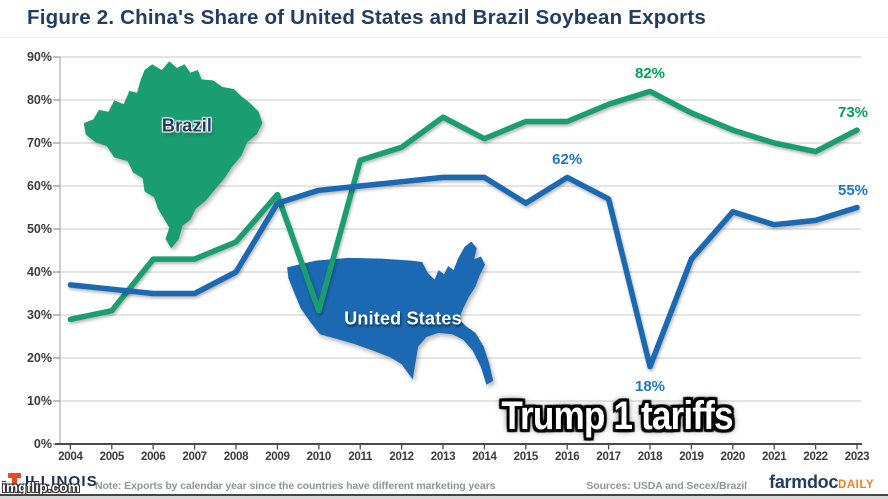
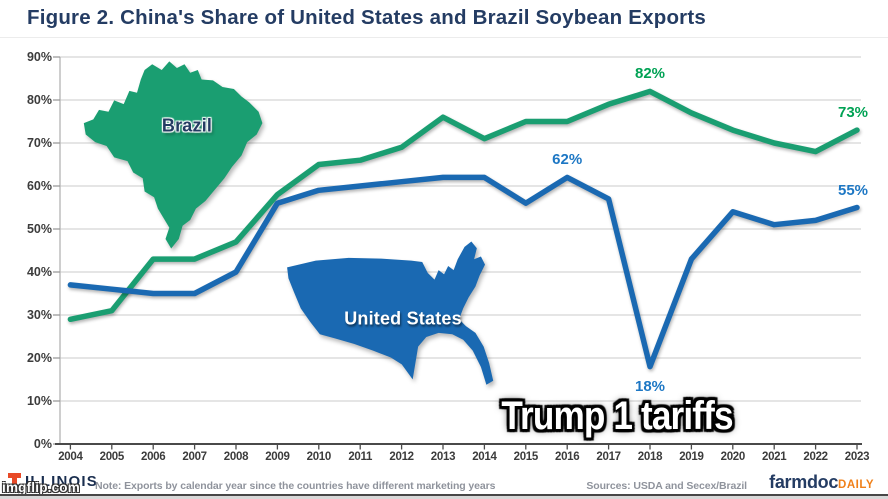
Brazil/2010: 31% -> 65%
